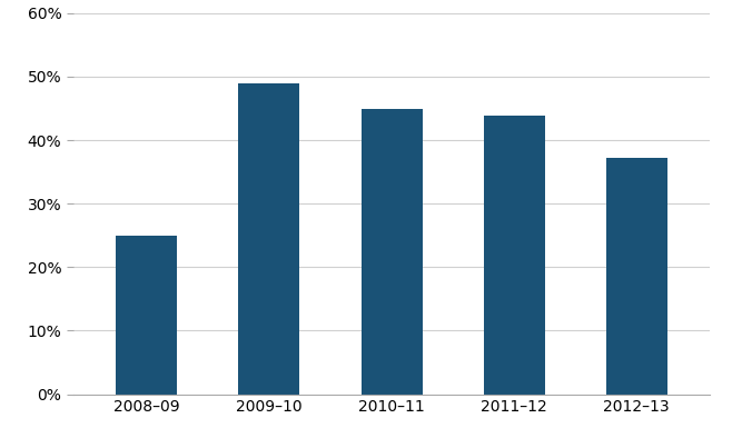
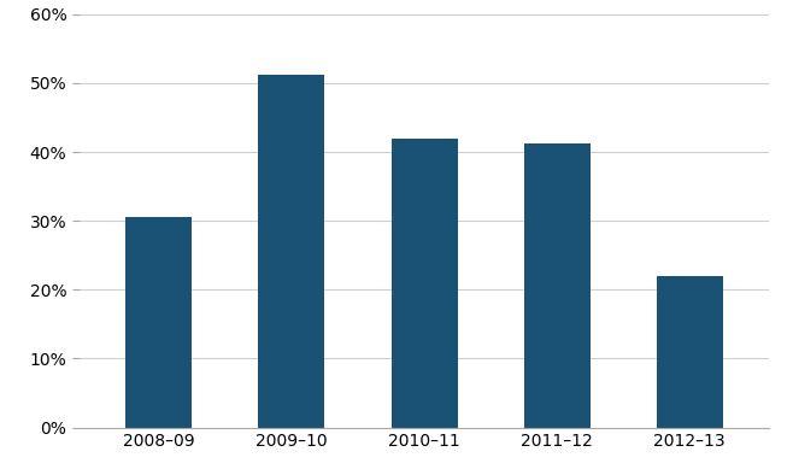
2008–09: 24.9% -> 30.6%
2009–10: 48.9% -> 51.2%
2010–11: 45.0% -> 42.0%
2011–12: 43.8% -> 41.2%
2012–13: 37.2% -> 22.0%
